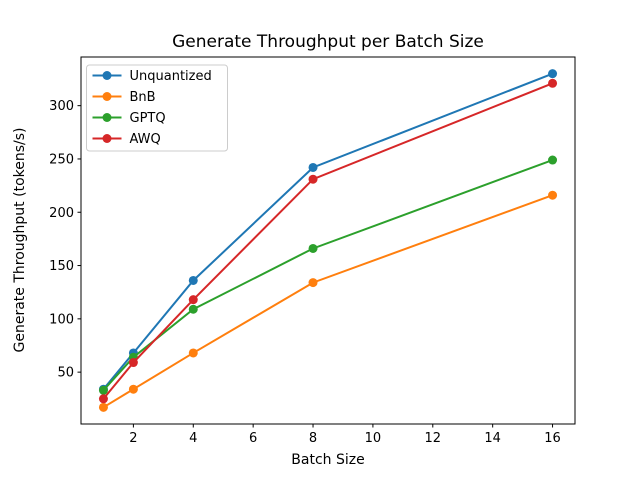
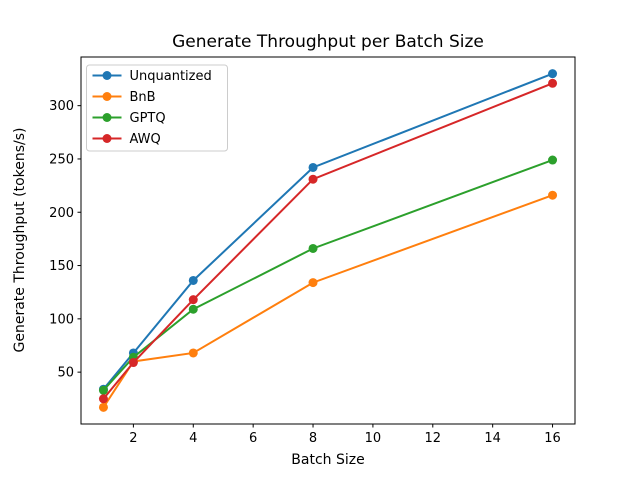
BnB/2: 34 -> 60
